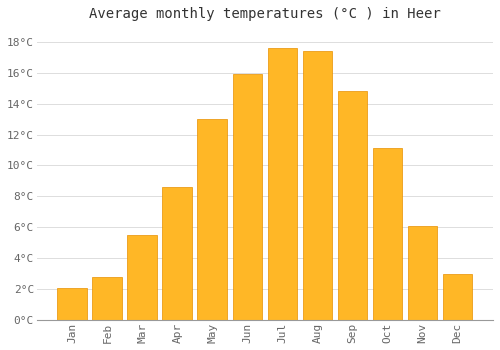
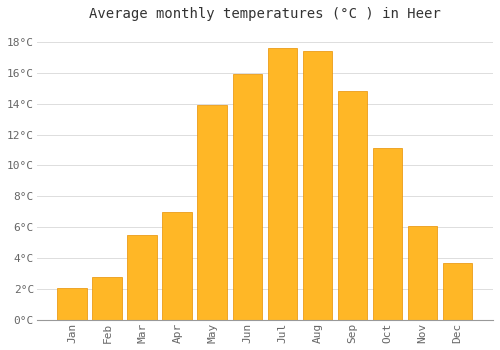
Apr: 8.6°C -> 7.0°C
May: 13.0°C -> 13.9°C
Dec: 3.0°C -> 3.7°C
